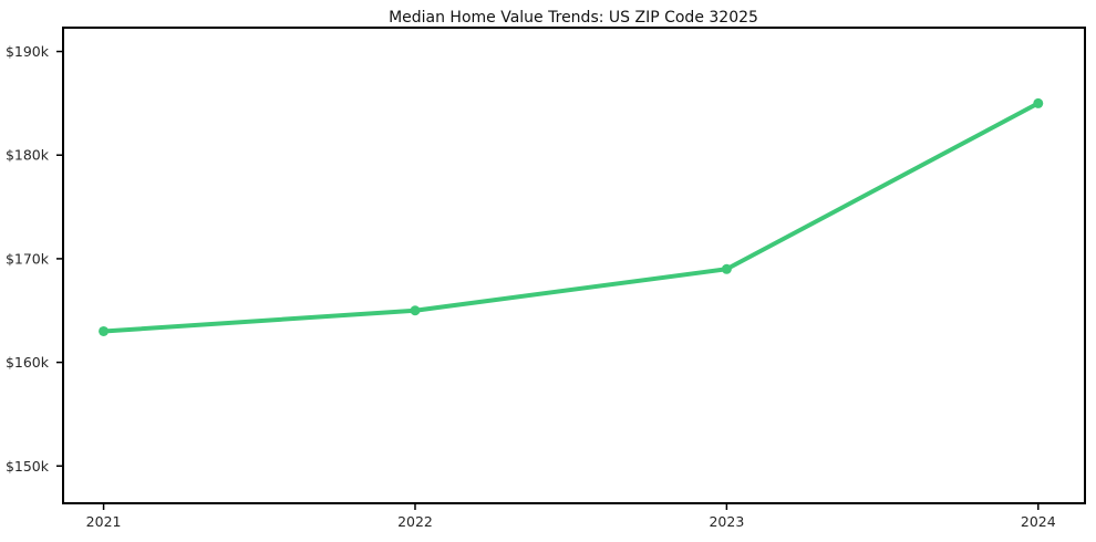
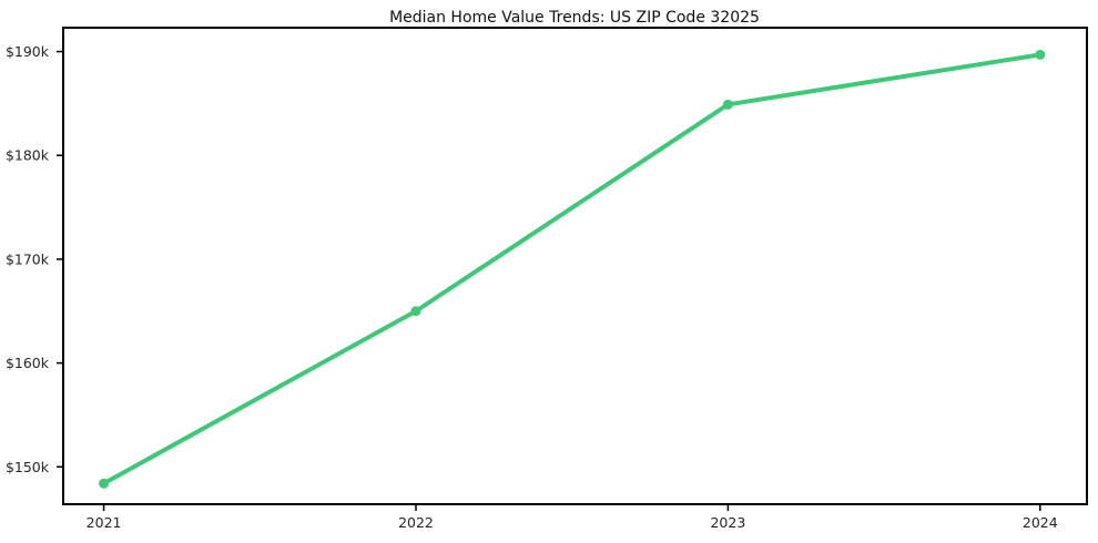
2021: $163k -> $148k
2023: $169k -> $185k
2024: $185k -> $190k
